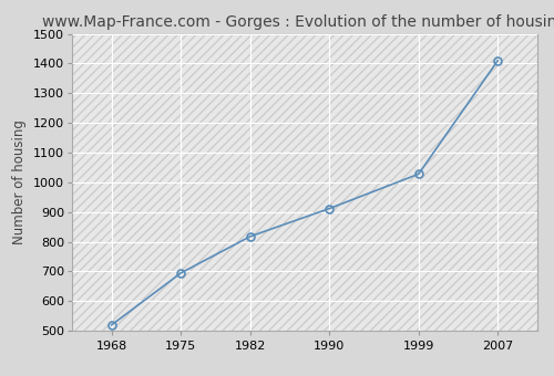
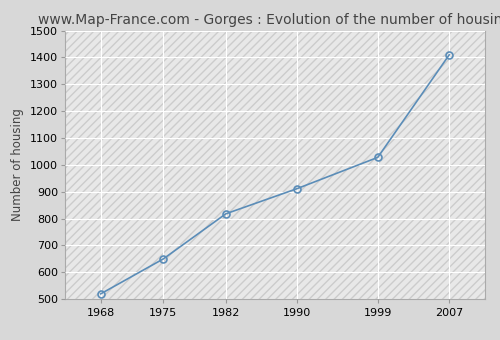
1975: 695 -> 650
